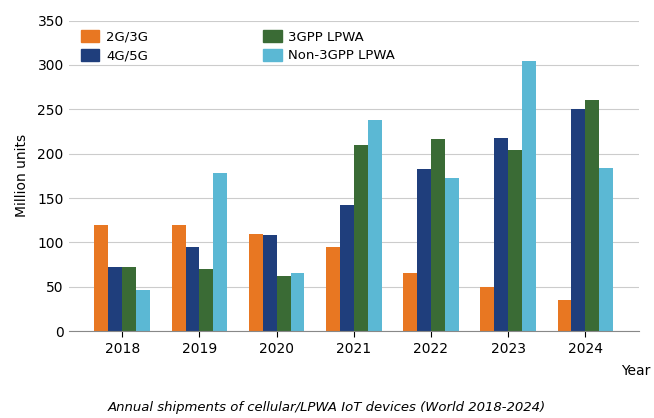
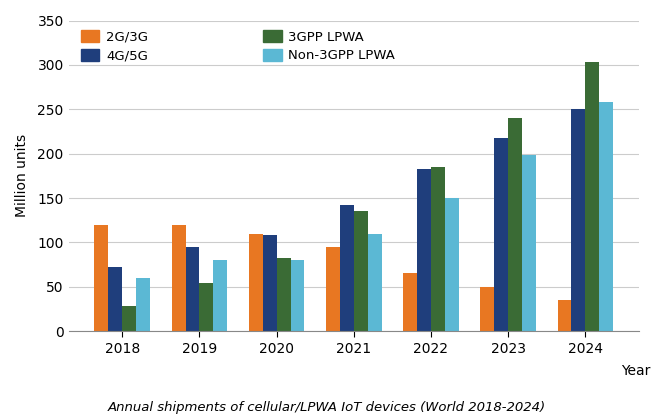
3GPP LPWA/2018: 72 -> 28
Non-3GPP LPWA/2018: 46 -> 60
3GPP LPWA/2019: 70 -> 54
Non-3GPP LPWA/2019: 178 -> 80
3GPP LPWA/2020: 62 -> 82
Non-3GPP LPWA/2020: 66 -> 80
3GPP LPWA/2021: 210 -> 135
Non-3GPP LPWA/2021: 238 -> 110
3GPP LPWA/2022: 216 -> 185
Non-3GPP LPWA/2022: 172 -> 150
3GPP LPWA/2023: 204 -> 240
Non-3GPP LPWA/2023: 304 -> 198
3GPP LPWA/2024: 260 -> 303
Non-3GPP LPWA/2024: 184 -> 258
